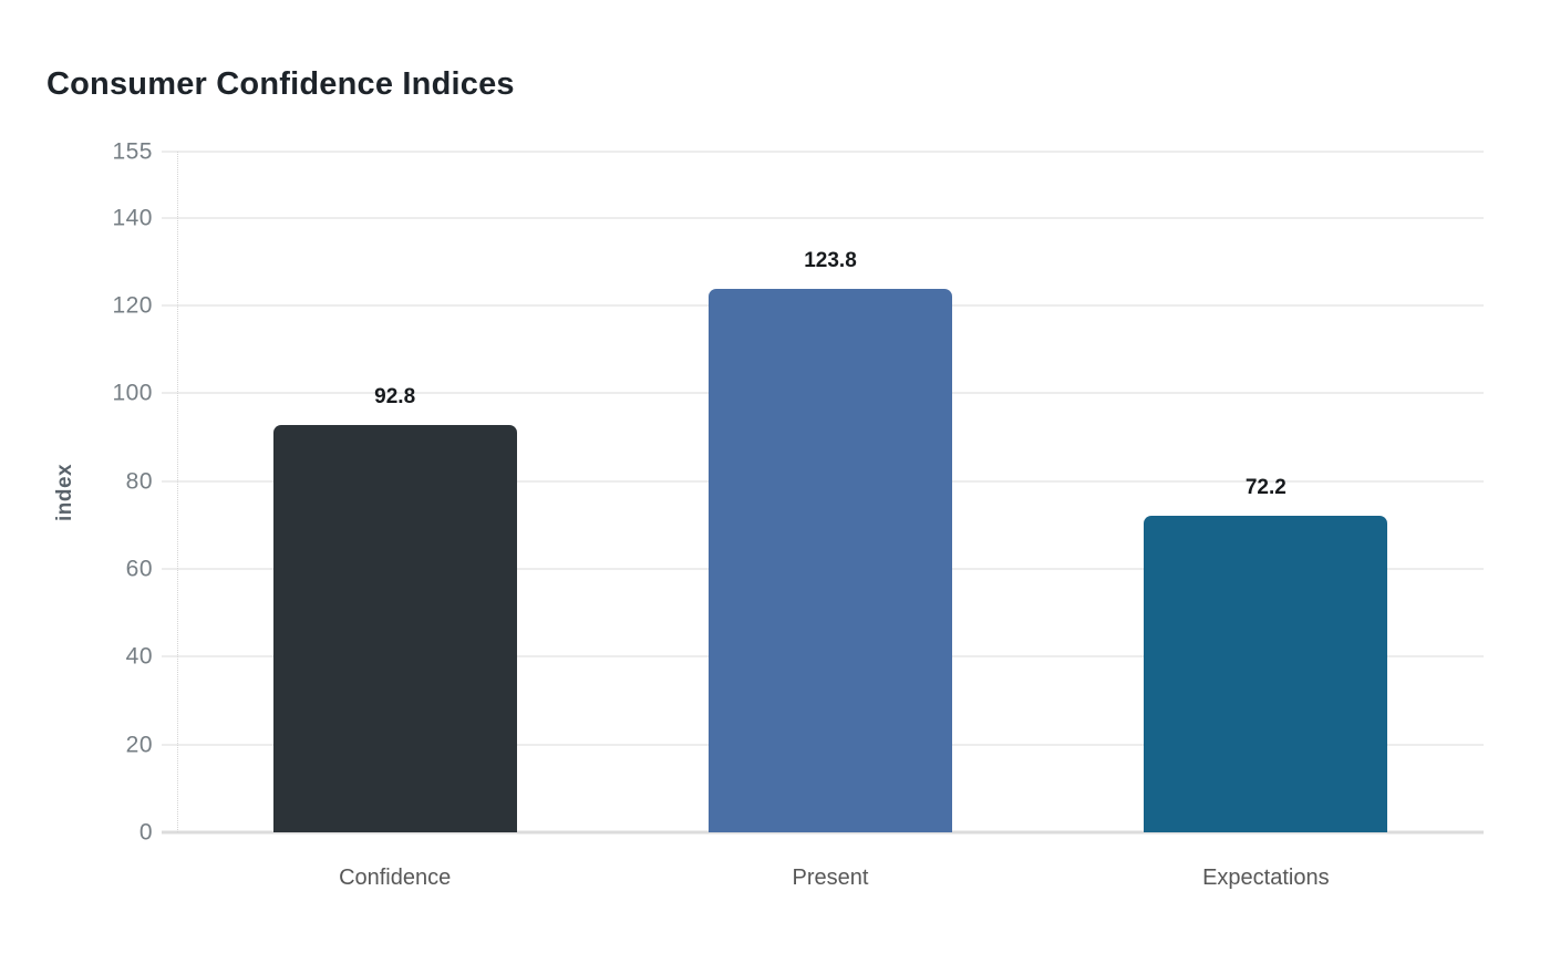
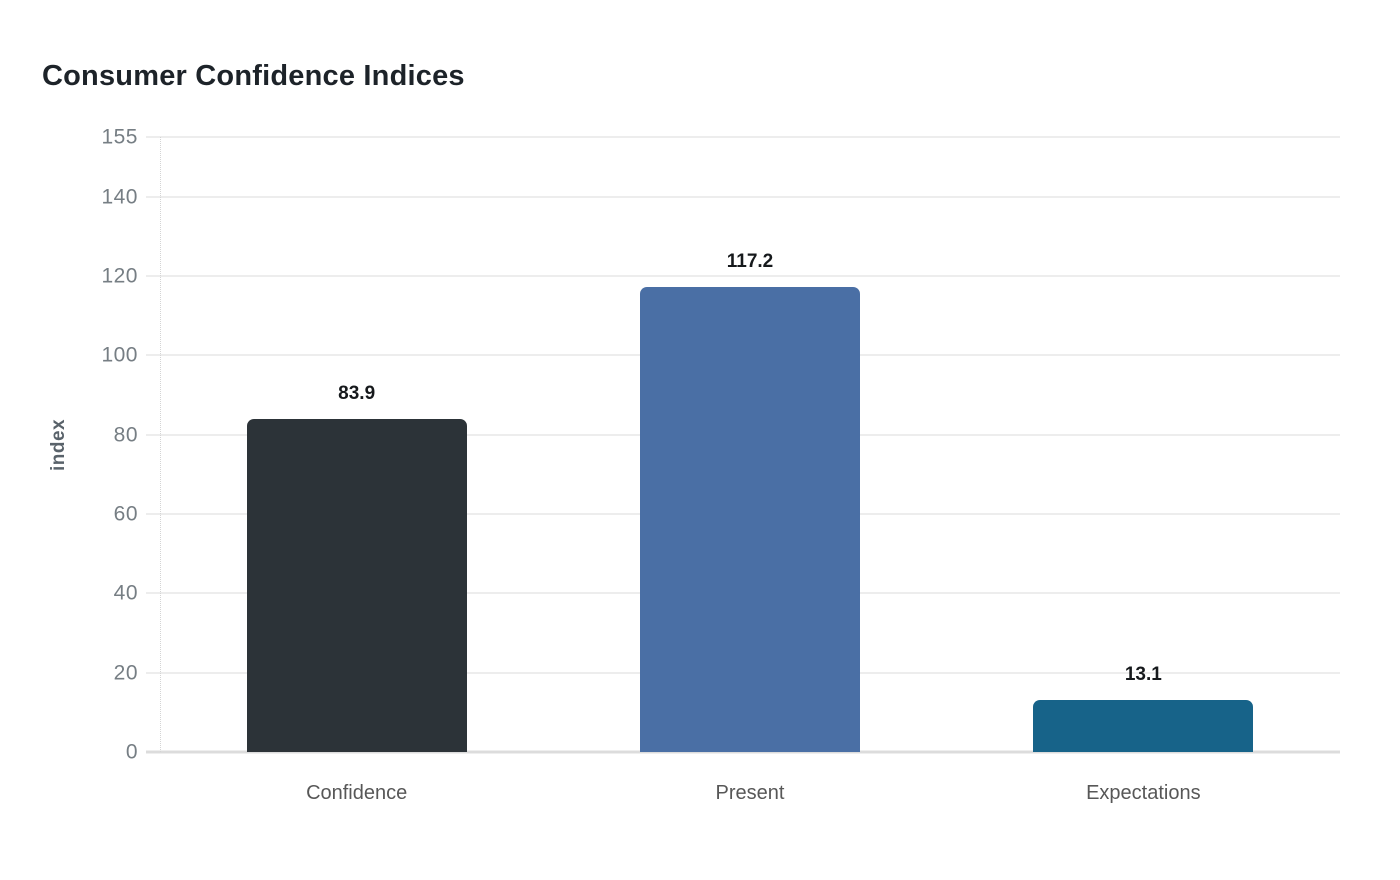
Confidence: 92.8 -> 83.9
Present: 123.8 -> 117.2
Expectations: 72.2 -> 13.1
